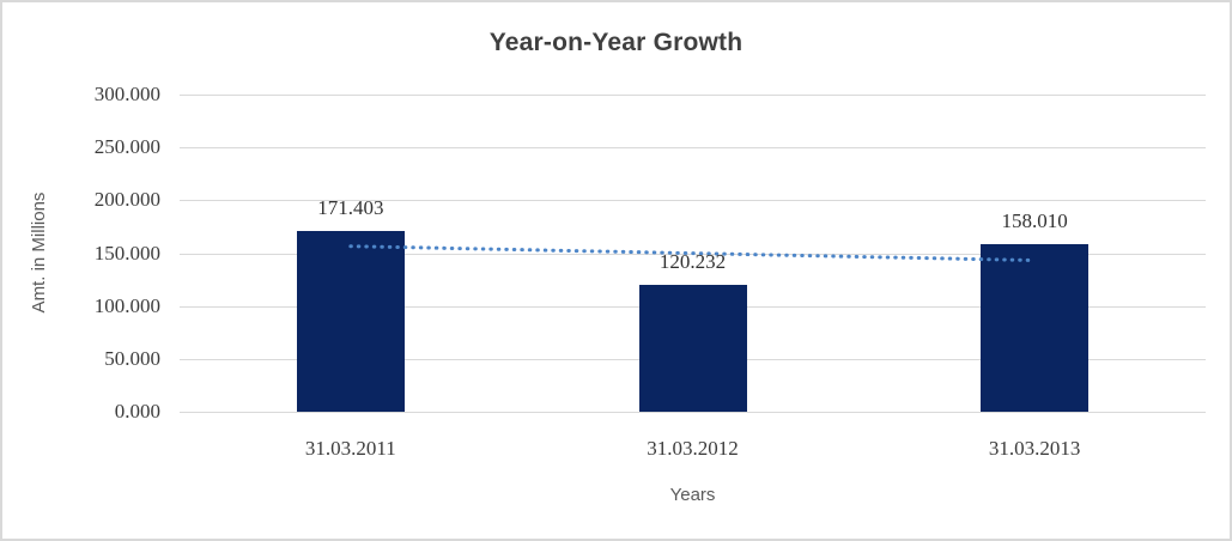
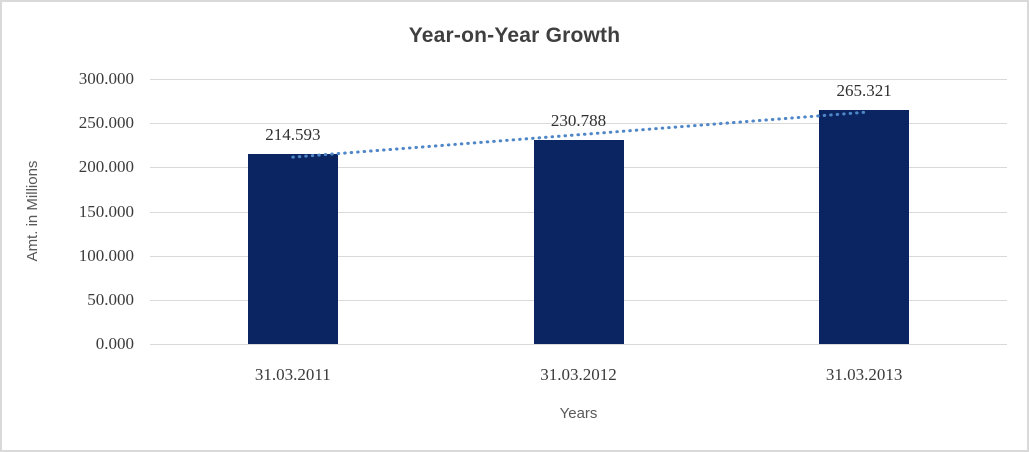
31.03.2011: 171.403 -> 214.593
31.03.2012: 120.232 -> 230.788
31.03.2013: 158.010 -> 265.321
